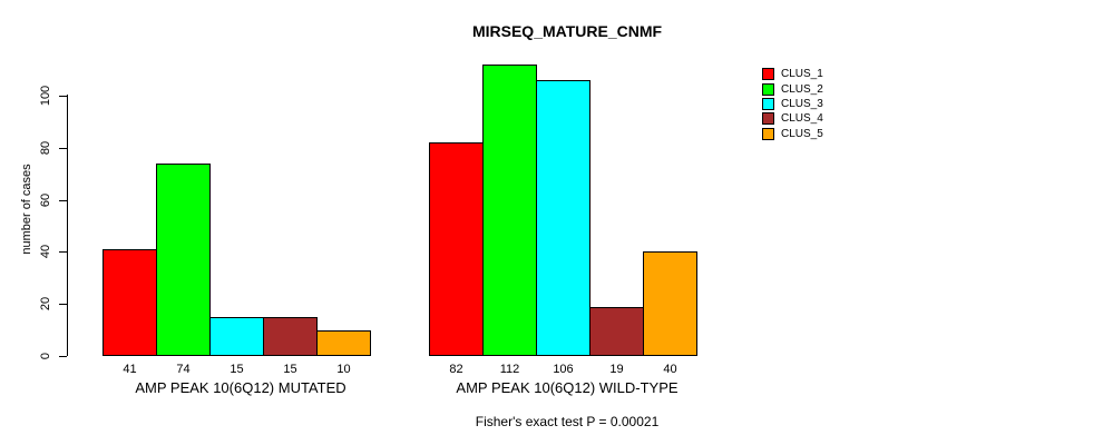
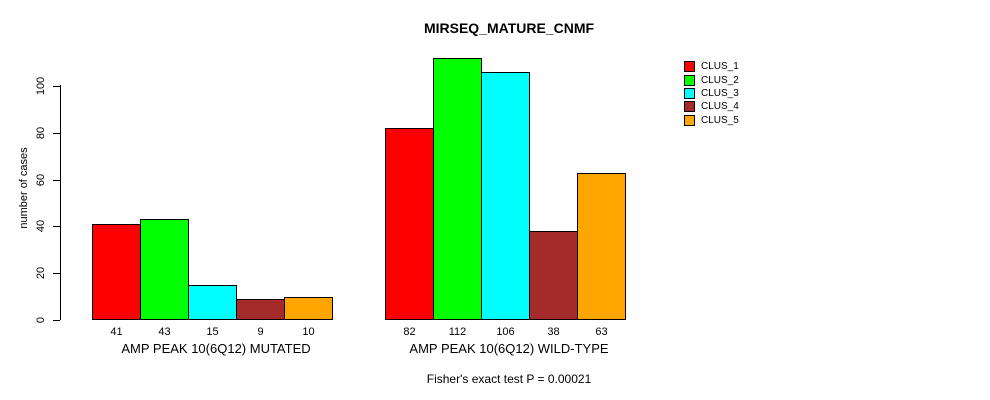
CLUS_2/AMP PEAK 10(6Q12) MUTATED: 74 -> 43
CLUS_4/AMP PEAK 10(6Q12) MUTATED: 15 -> 9
CLUS_4/AMP PEAK 10(6Q12) WILD-TYPE: 19 -> 38
CLUS_5/AMP PEAK 10(6Q12) WILD-TYPE: 40 -> 63
